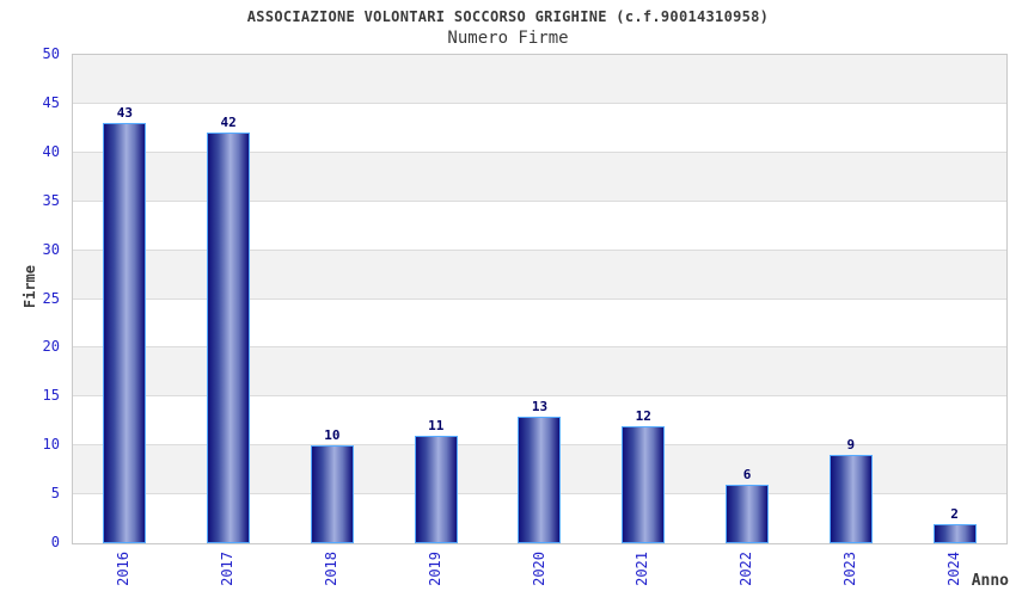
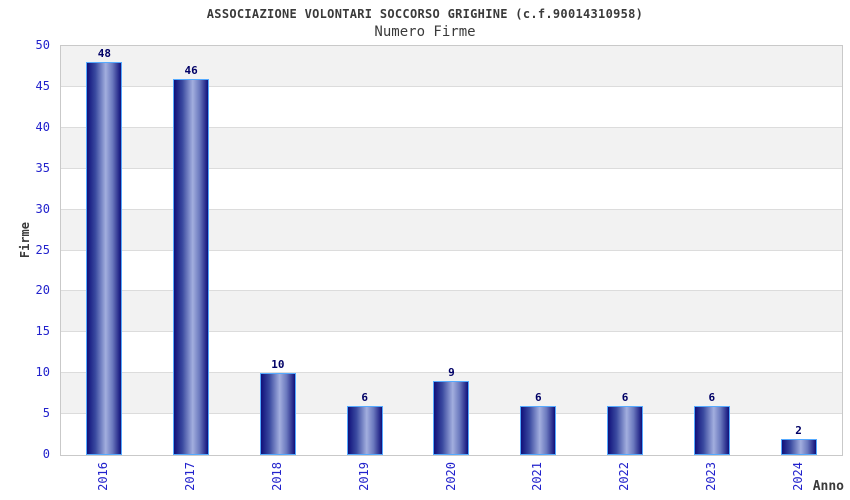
2016: 43 -> 48
2017: 42 -> 46
2019: 11 -> 6
2020: 13 -> 9
2021: 12 -> 6
2023: 9 -> 6
